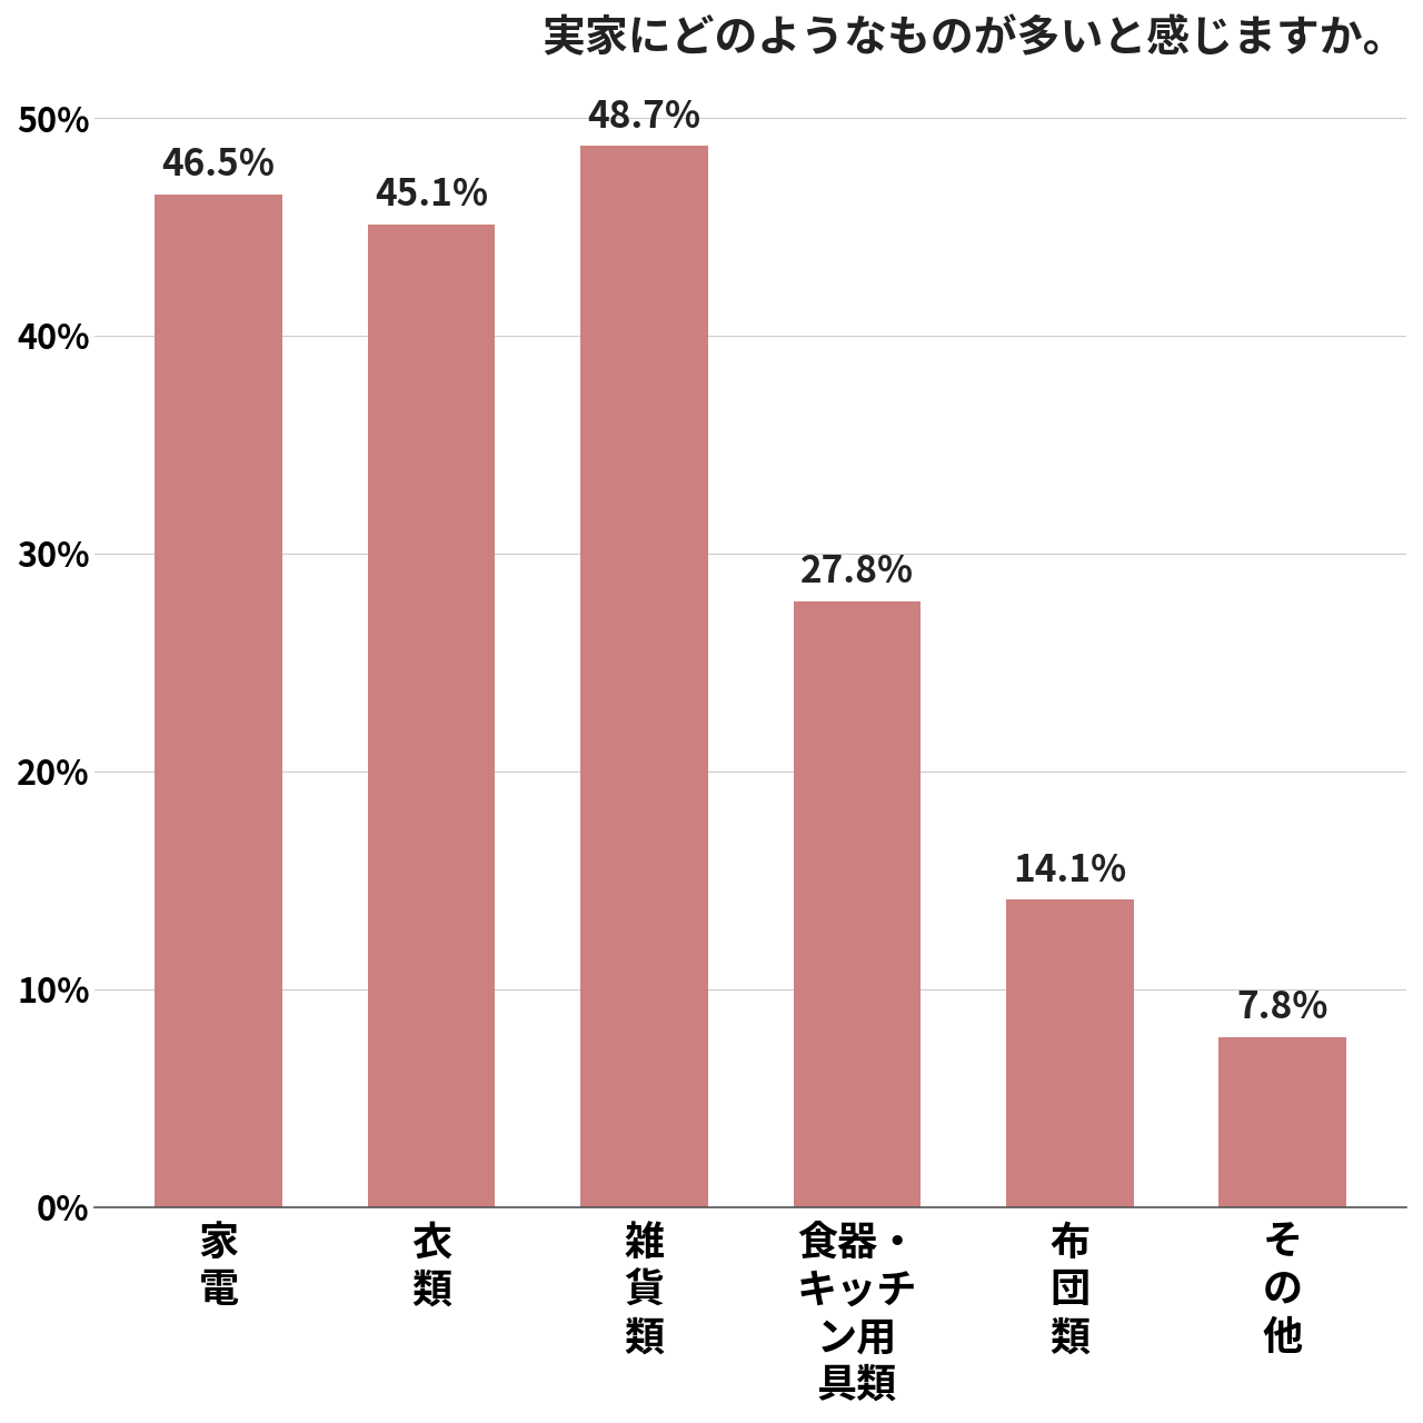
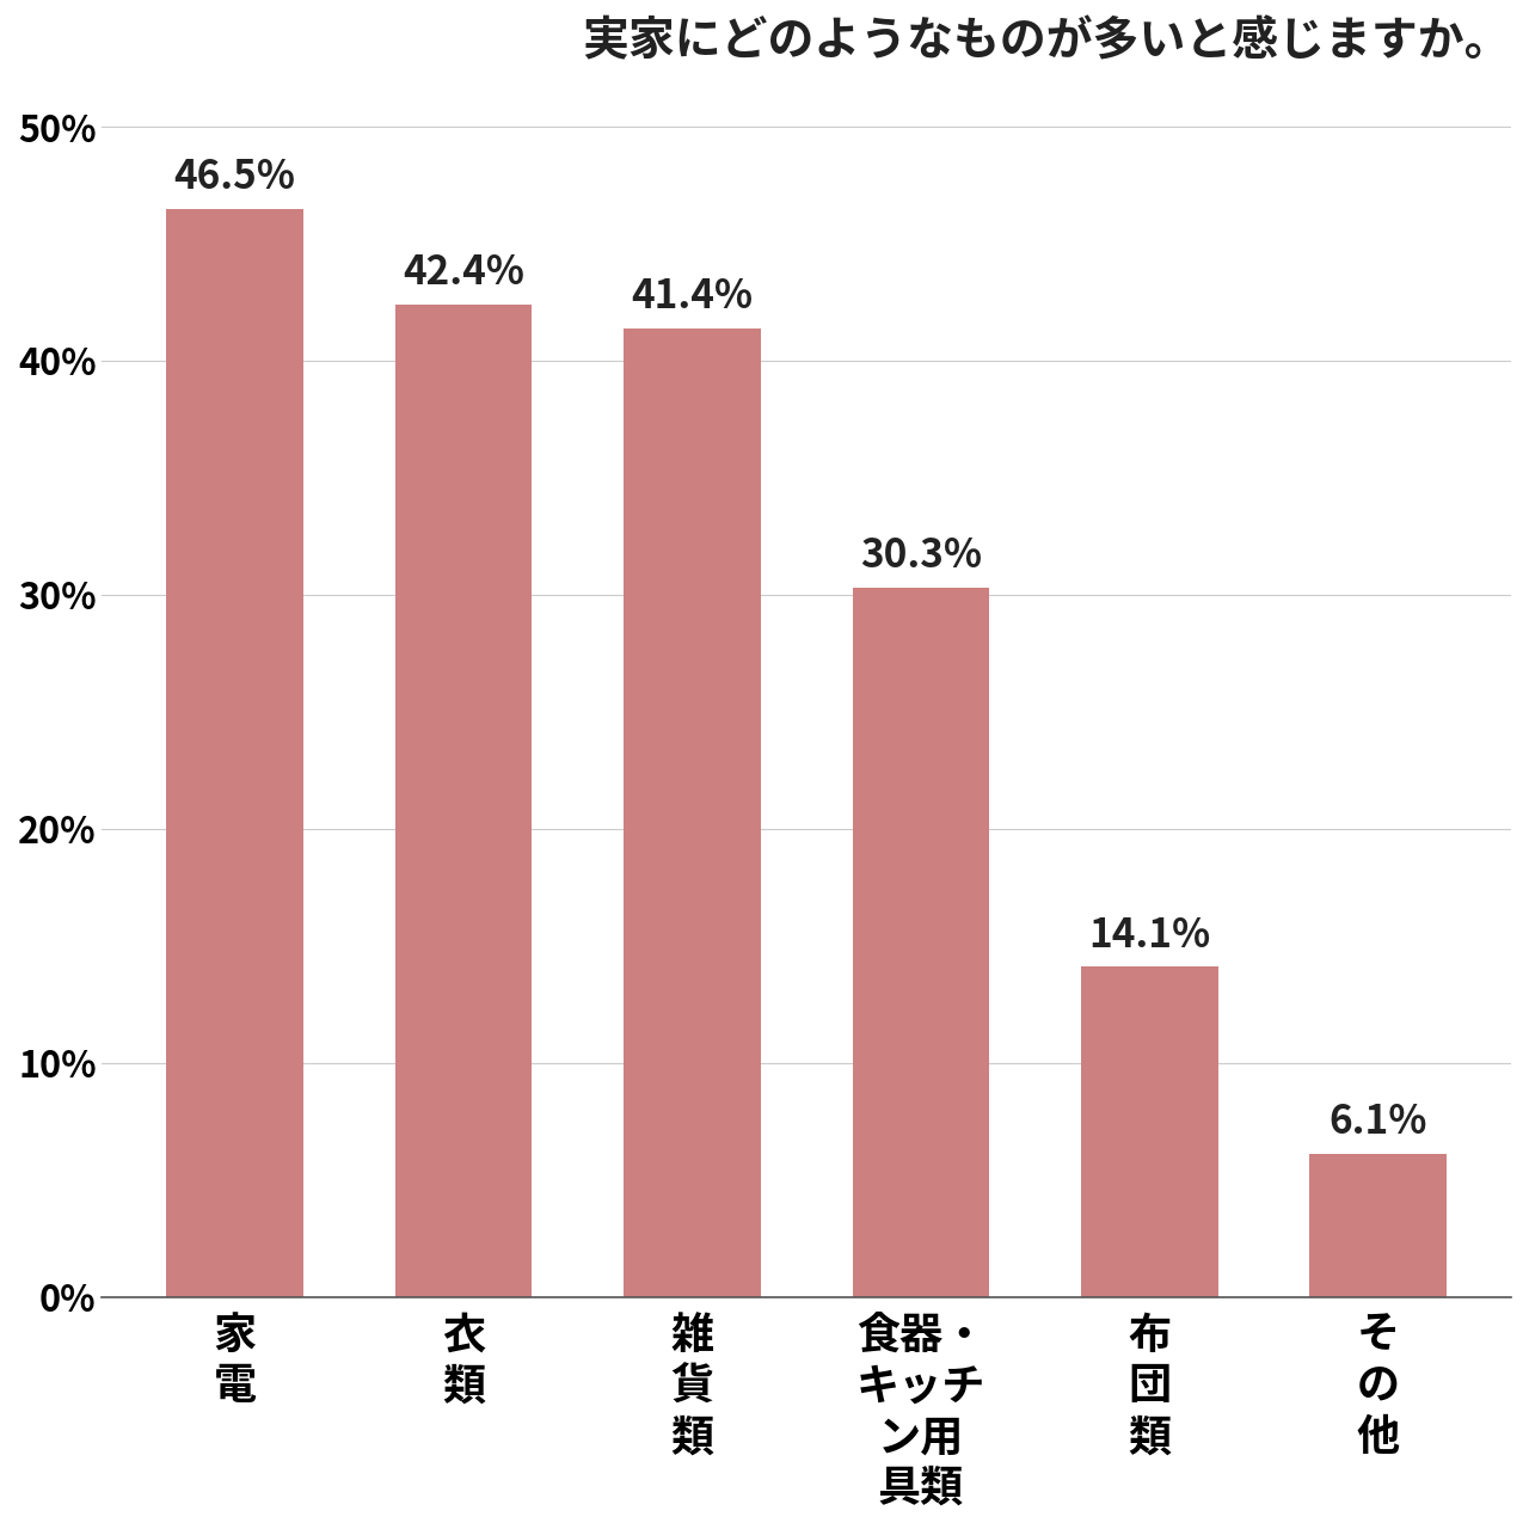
衣 類: 45.1% -> 42.4%
雑 貨 類: 48.7% -> 41.4%
食器・ キッチ ン用 具類: 27.8% -> 30.3%
そ の 他: 7.8% -> 6.1%
